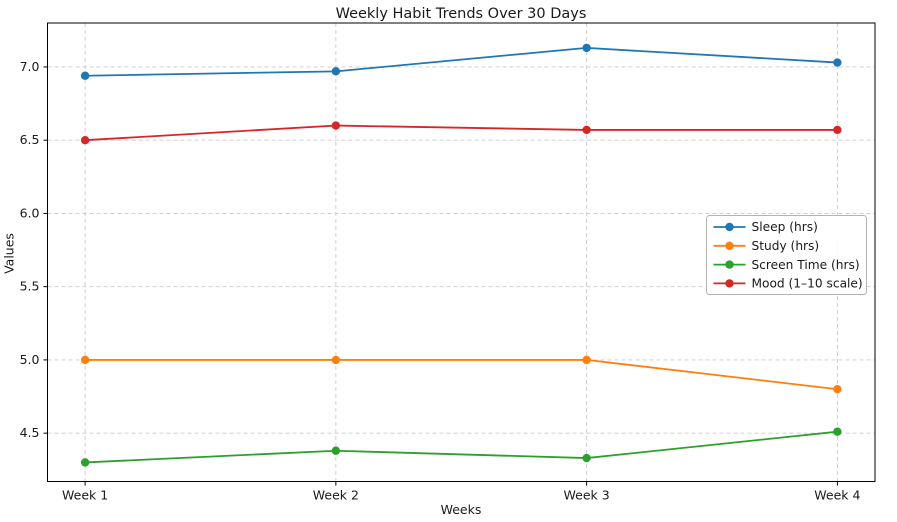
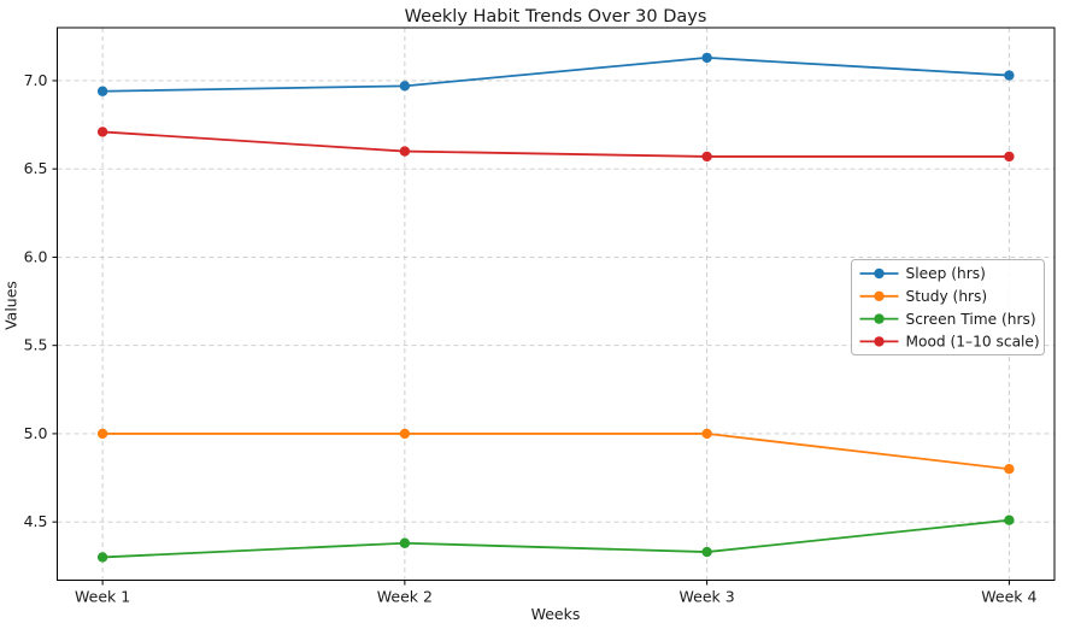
Mood (1–10 scale)/Week 1: 6.50 -> 6.71
